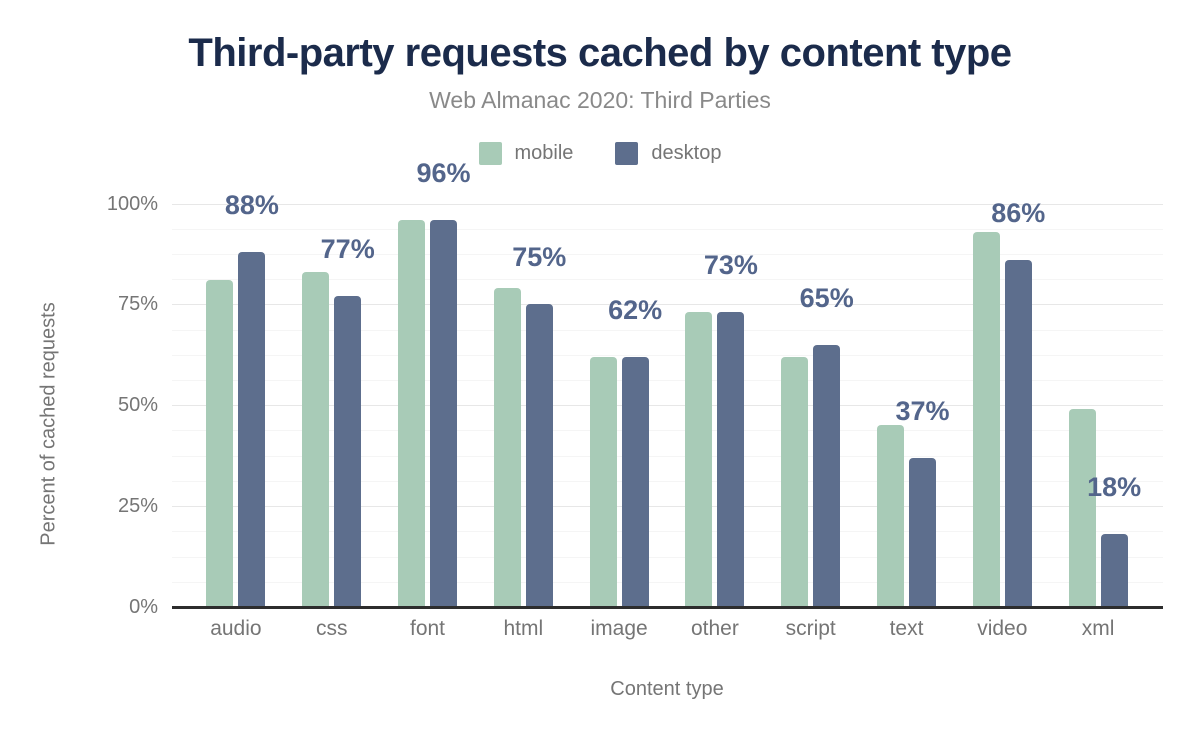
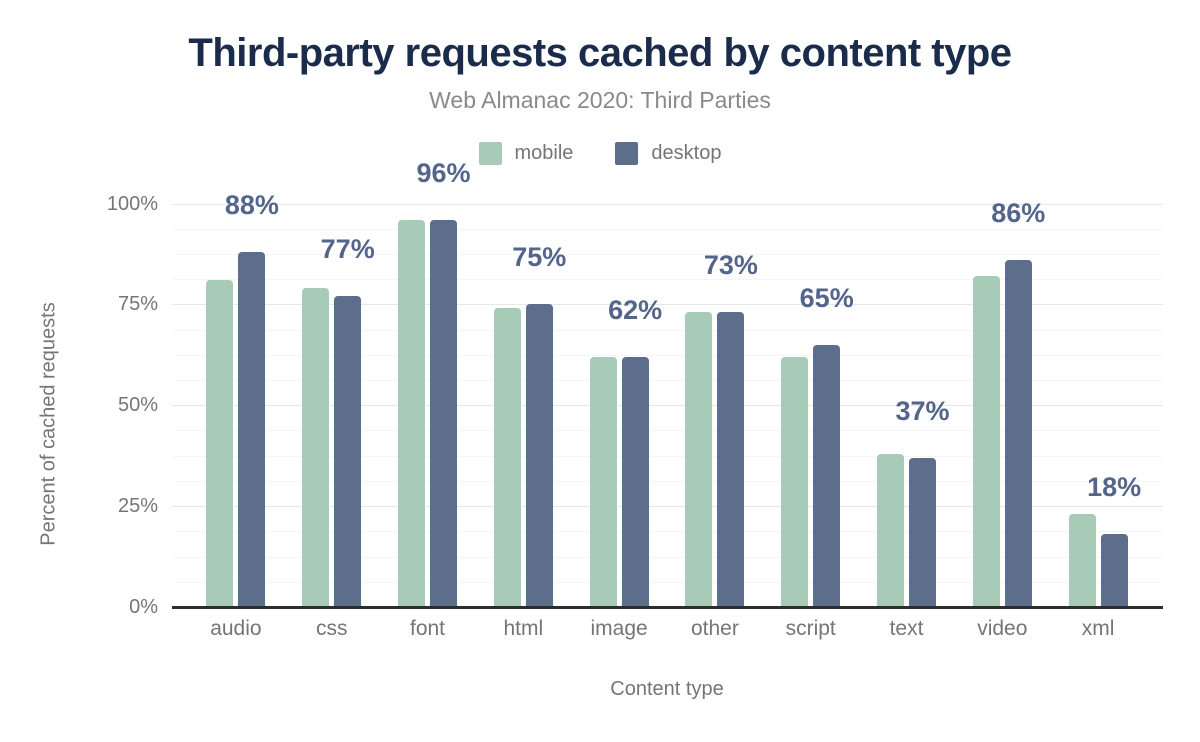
mobile/css: 83% -> 79%
mobile/html: 79% -> 74%
mobile/text: 45% -> 38%
mobile/video: 93% -> 82%
mobile/xml: 49% -> 23%
